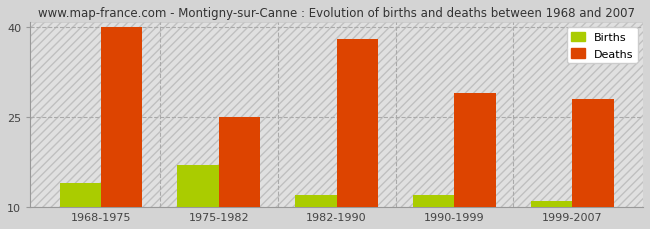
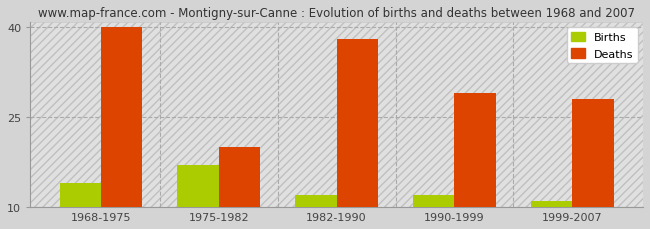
Deaths/1975-1982: 25 -> 20
